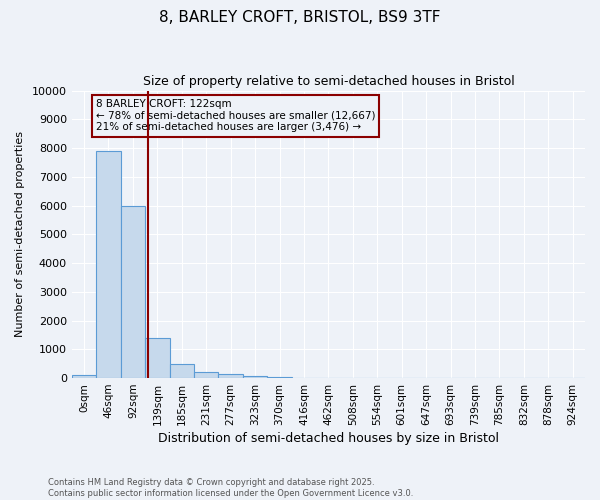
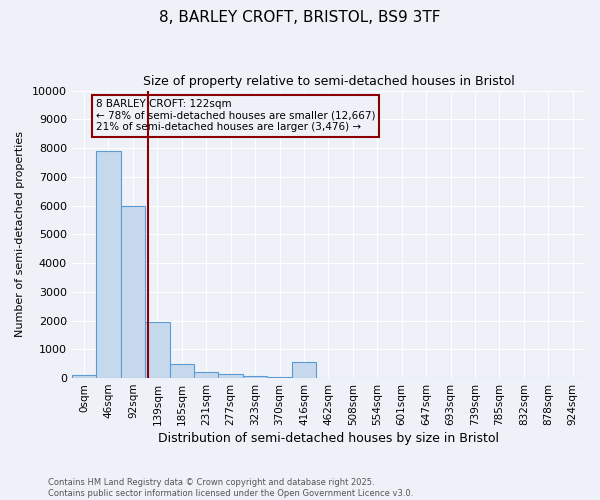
139sqm: 1400 -> 1950
416sqm: 10 -> 550
